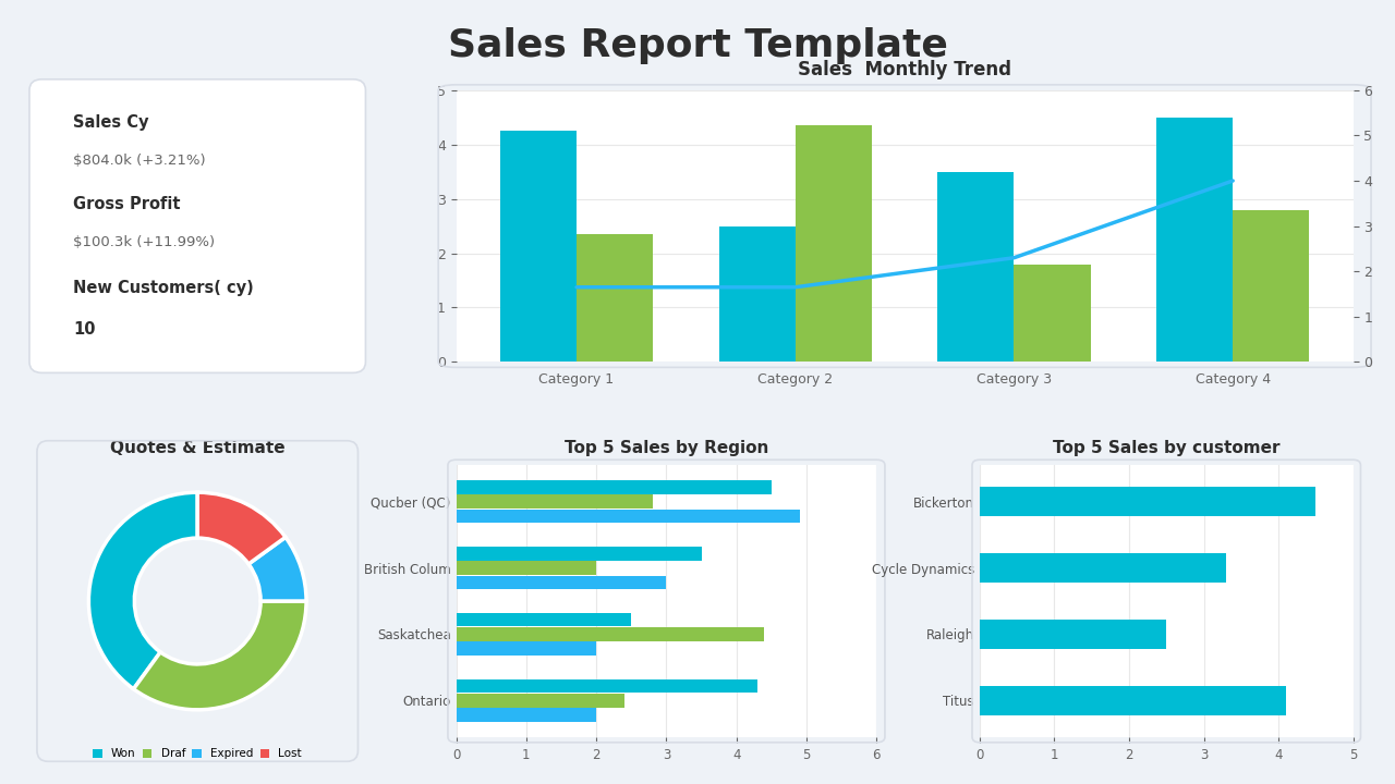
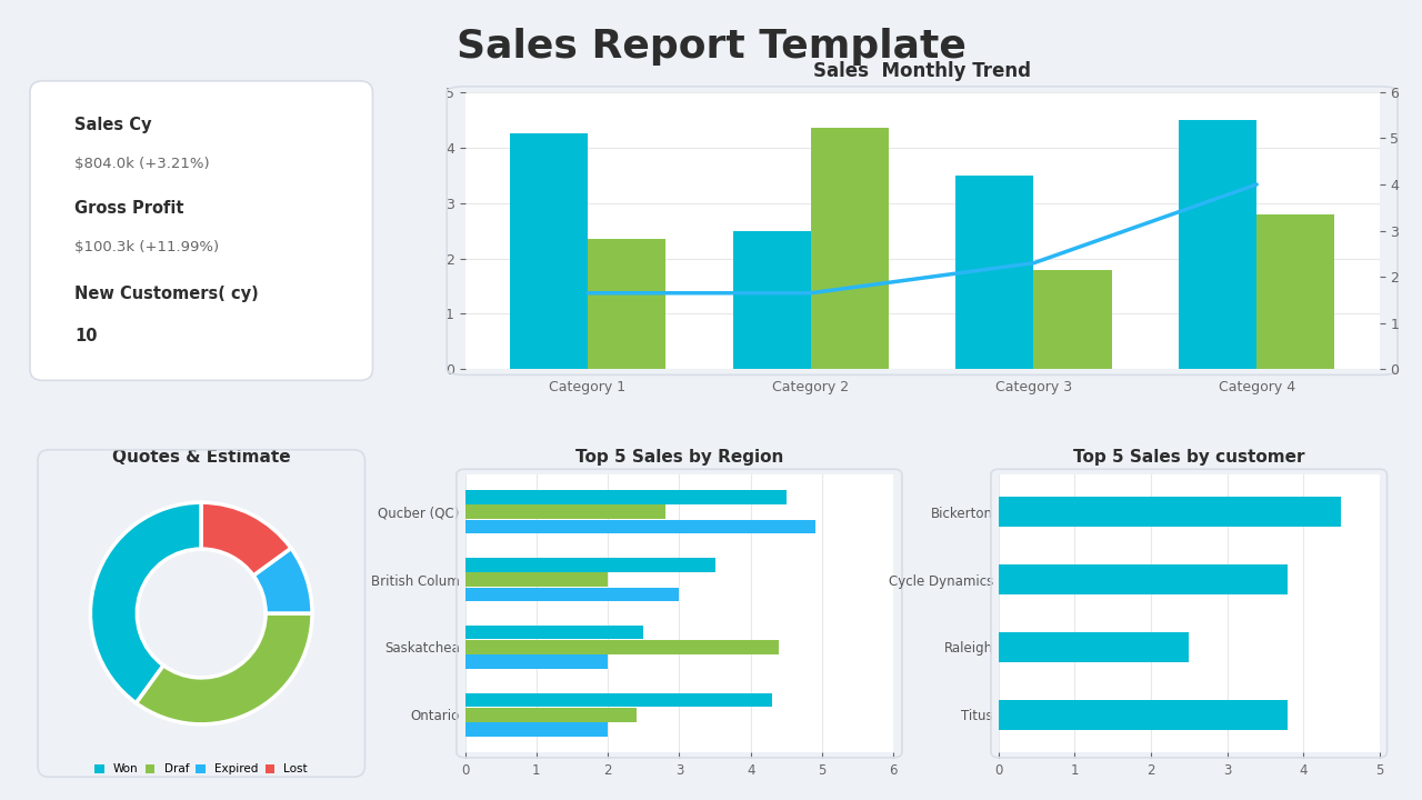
Top 5 Sales by customer/Cycle Dynamics: 3.3 -> 3.8
Top 5 Sales by customer/Titus: 4.1 -> 3.8
